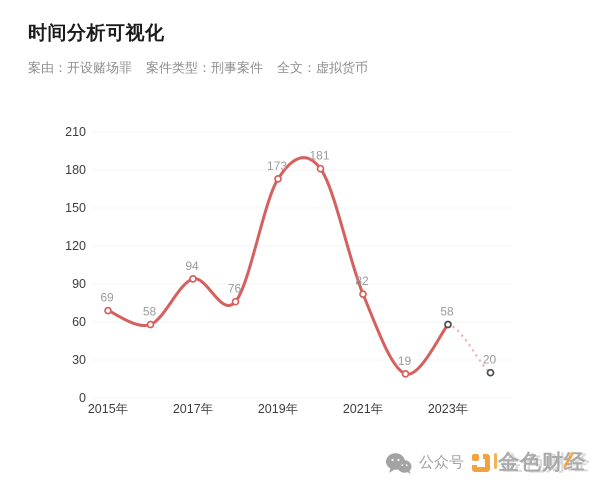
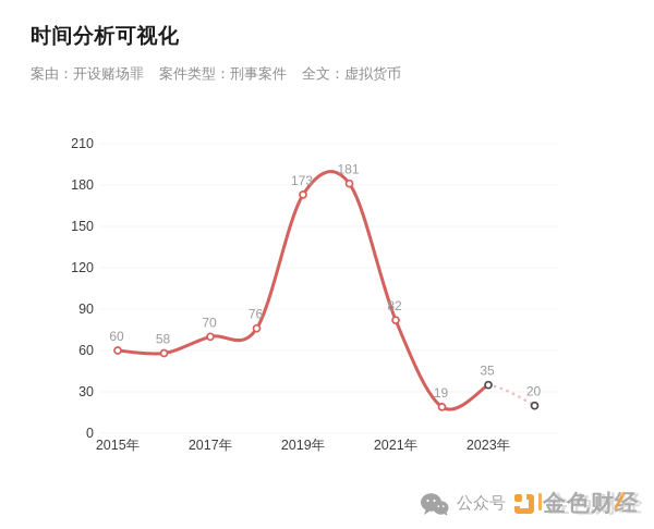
2015年: 69 -> 60
2017年: 94 -> 70
2023年: 58 -> 35
